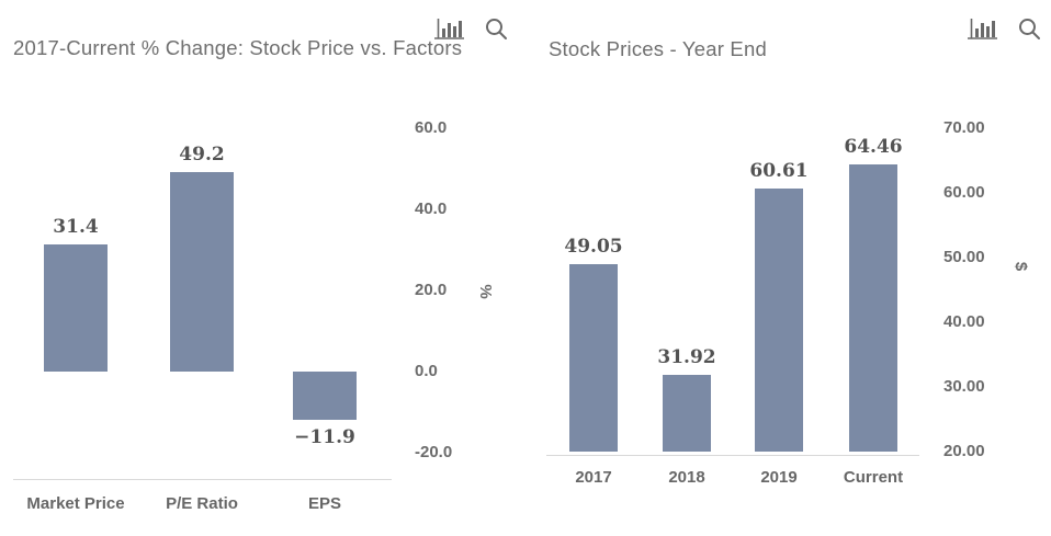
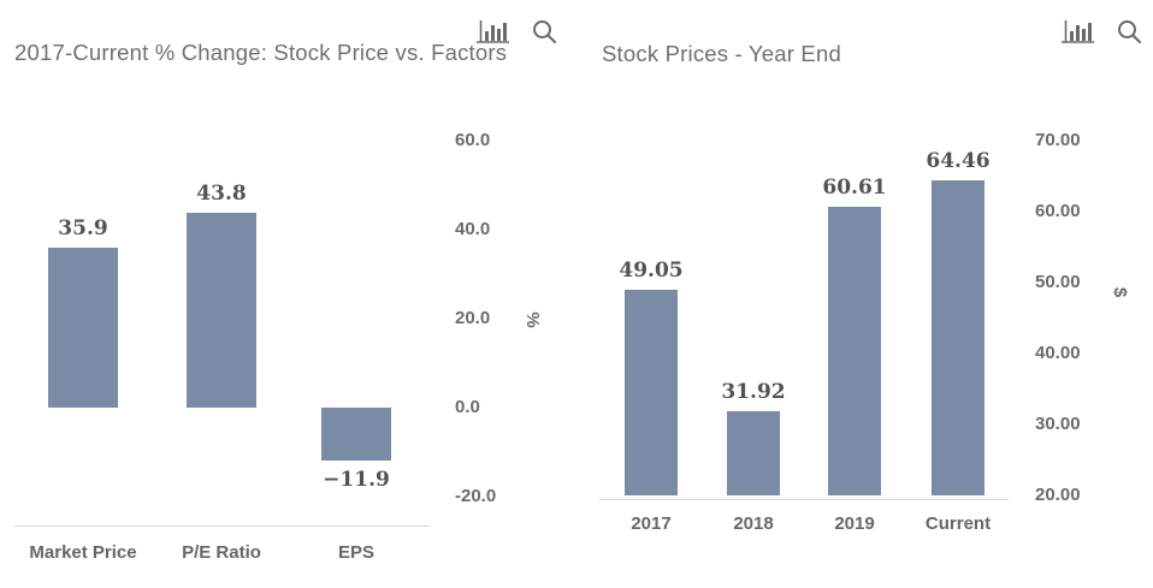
2017-Current % Change: Stock Price vs. Factors/Market Price: 31.4 -> 35.9
2017-Current % Change: Stock Price vs. Factors/P/E Ratio: 49.2 -> 43.8
